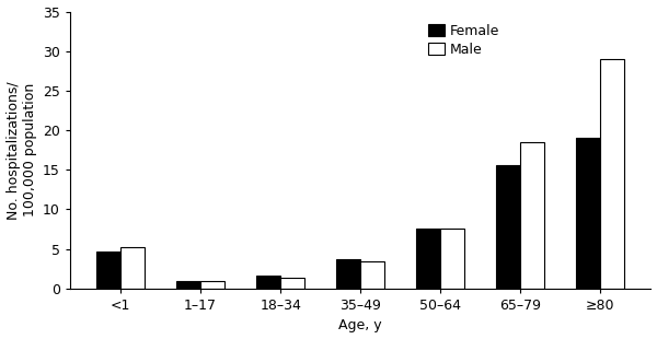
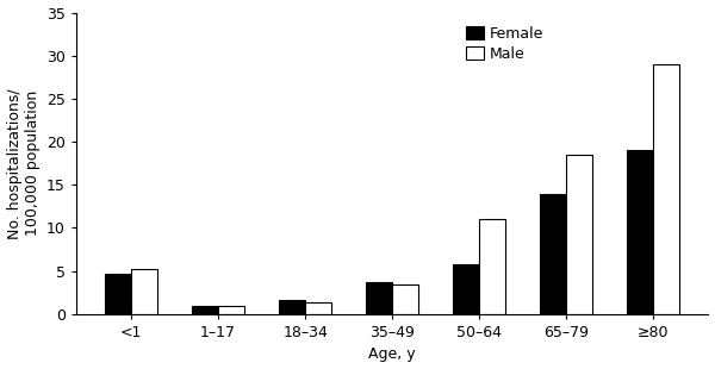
Female/50–64: 7.6 -> 5.8
Male/50–64: 7.6 -> 11.0
Female/65–79: 15.6 -> 14.0
